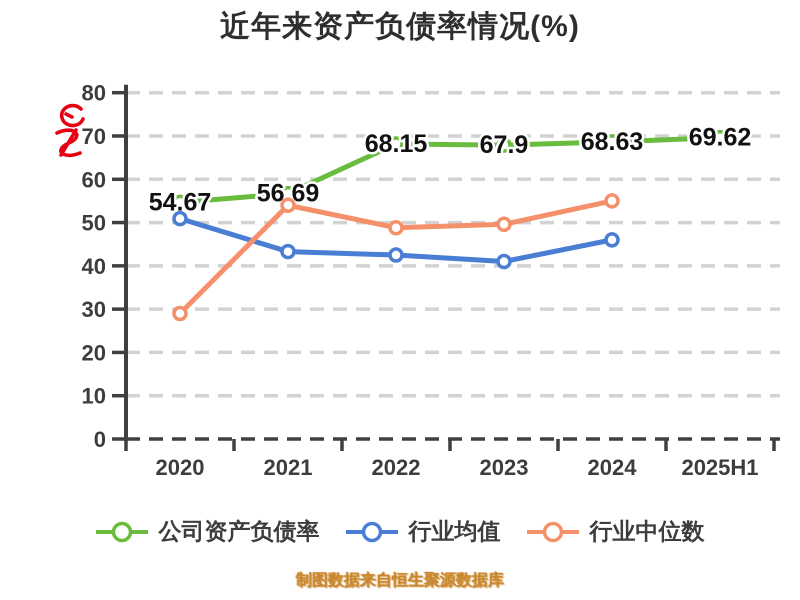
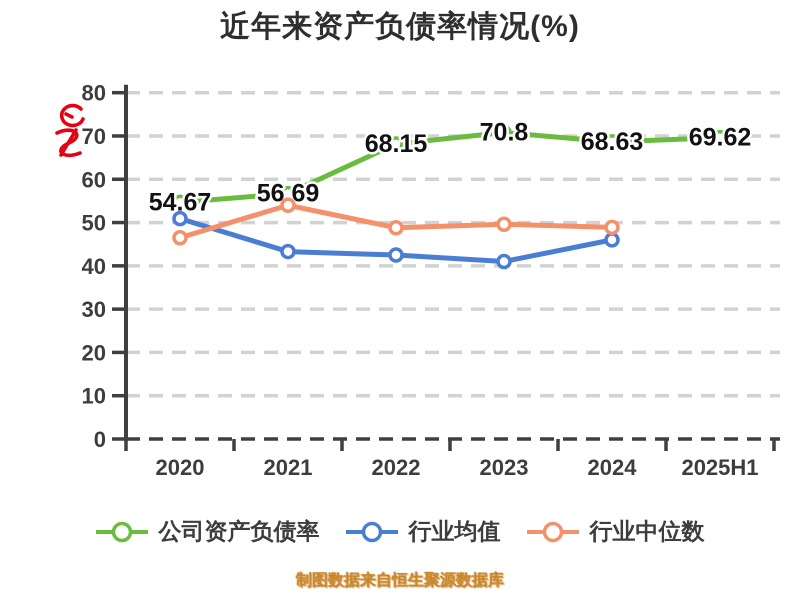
行业中位数/2020: 29 -> 46
公司资产负债率/2023: 67.9 -> 70.8
行业中位数/2024: 55 -> 49
